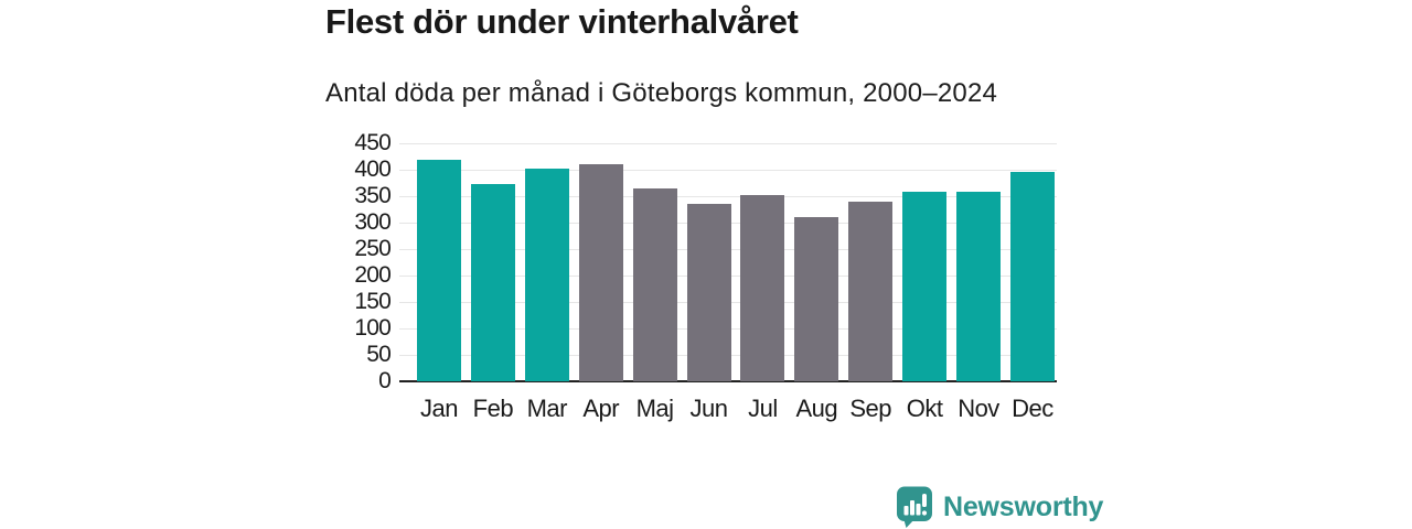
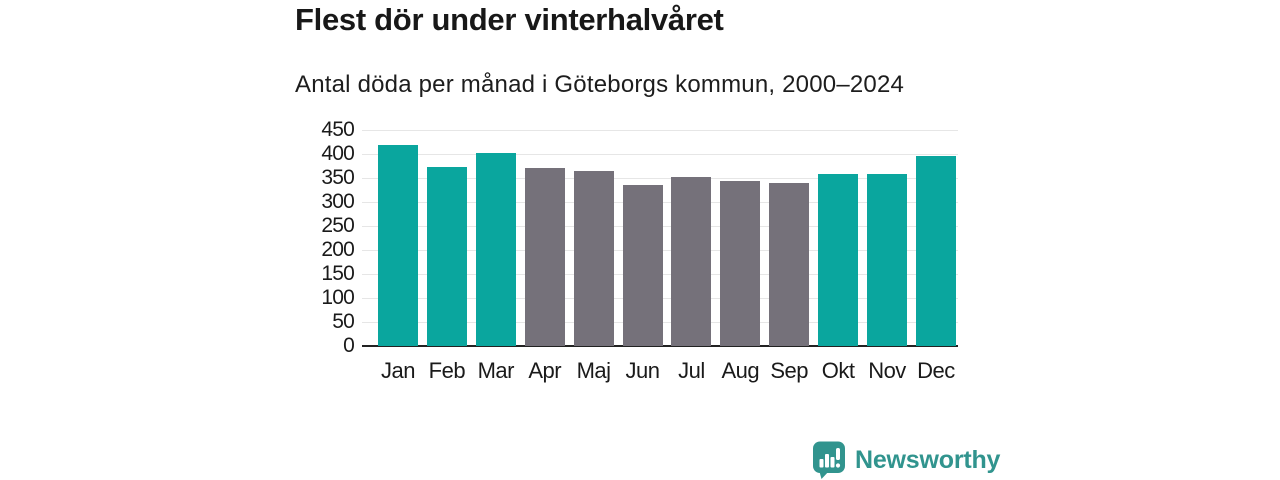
Apr: 410 -> 370
Aug: 310 -> 340
